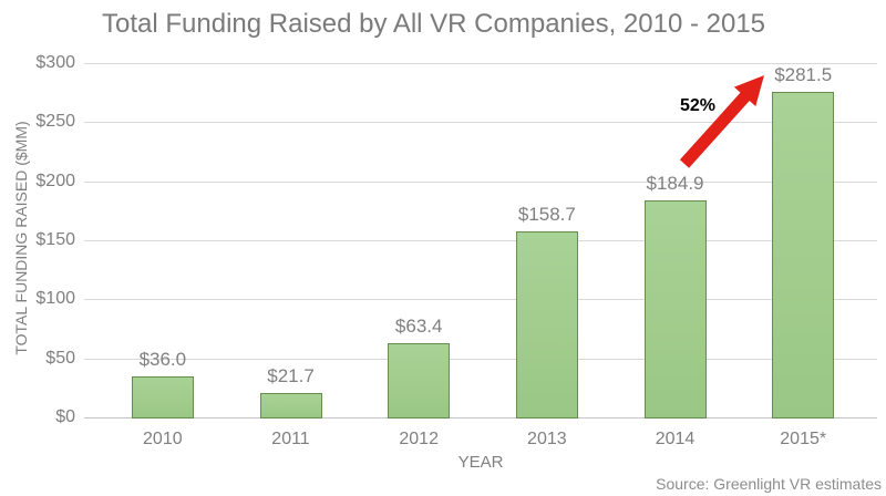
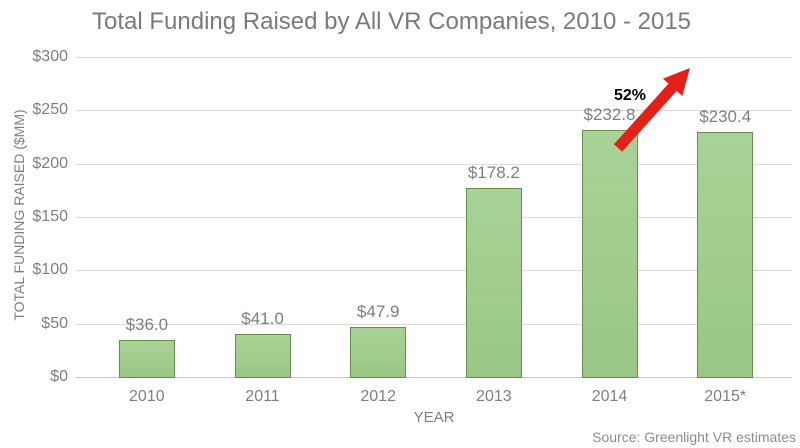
2011: $21.7 -> $41.0
2012: $63.4 -> $47.9
2013: $158.7 -> $178.2
2014: $184.9 -> $232.8
2015*: $281.5 -> $230.4
